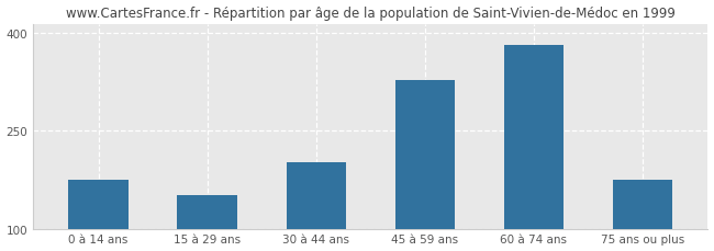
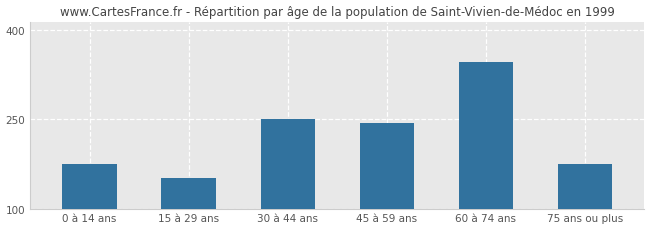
30 à 44 ans: 202 -> 250
45 à 59 ans: 328 -> 244
60 à 74 ans: 382 -> 347
